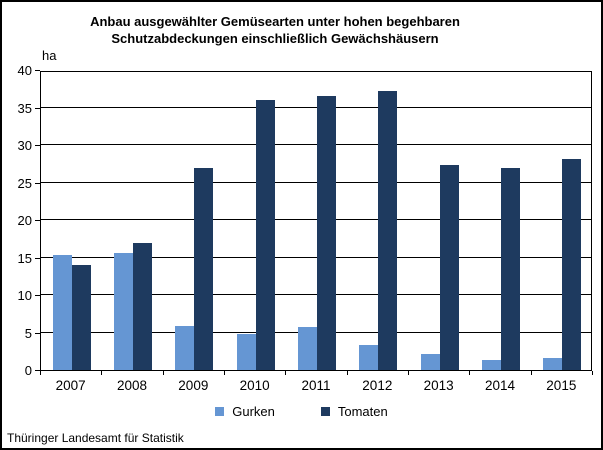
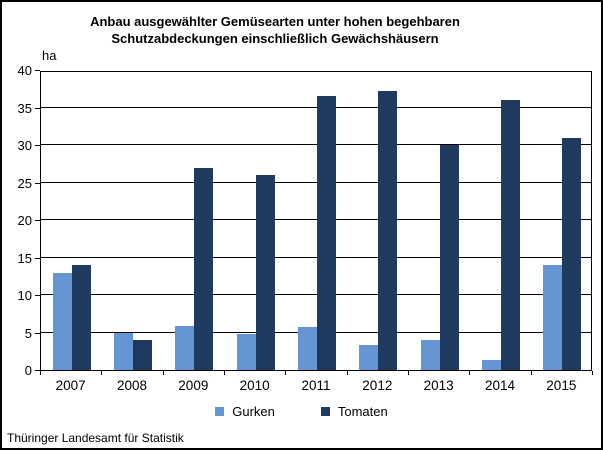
Gurken/2007: 15 -> 13
Gurken/2008: 16 -> 5
Tomaten/2008: 17 -> 4
Tomaten/2010: 36 -> 26
Gurken/2013: 2 -> 4
Tomaten/2013: 27 -> 30
Tomaten/2014: 27 -> 36
Gurken/2015: 2 -> 14
Tomaten/2015: 28 -> 31
